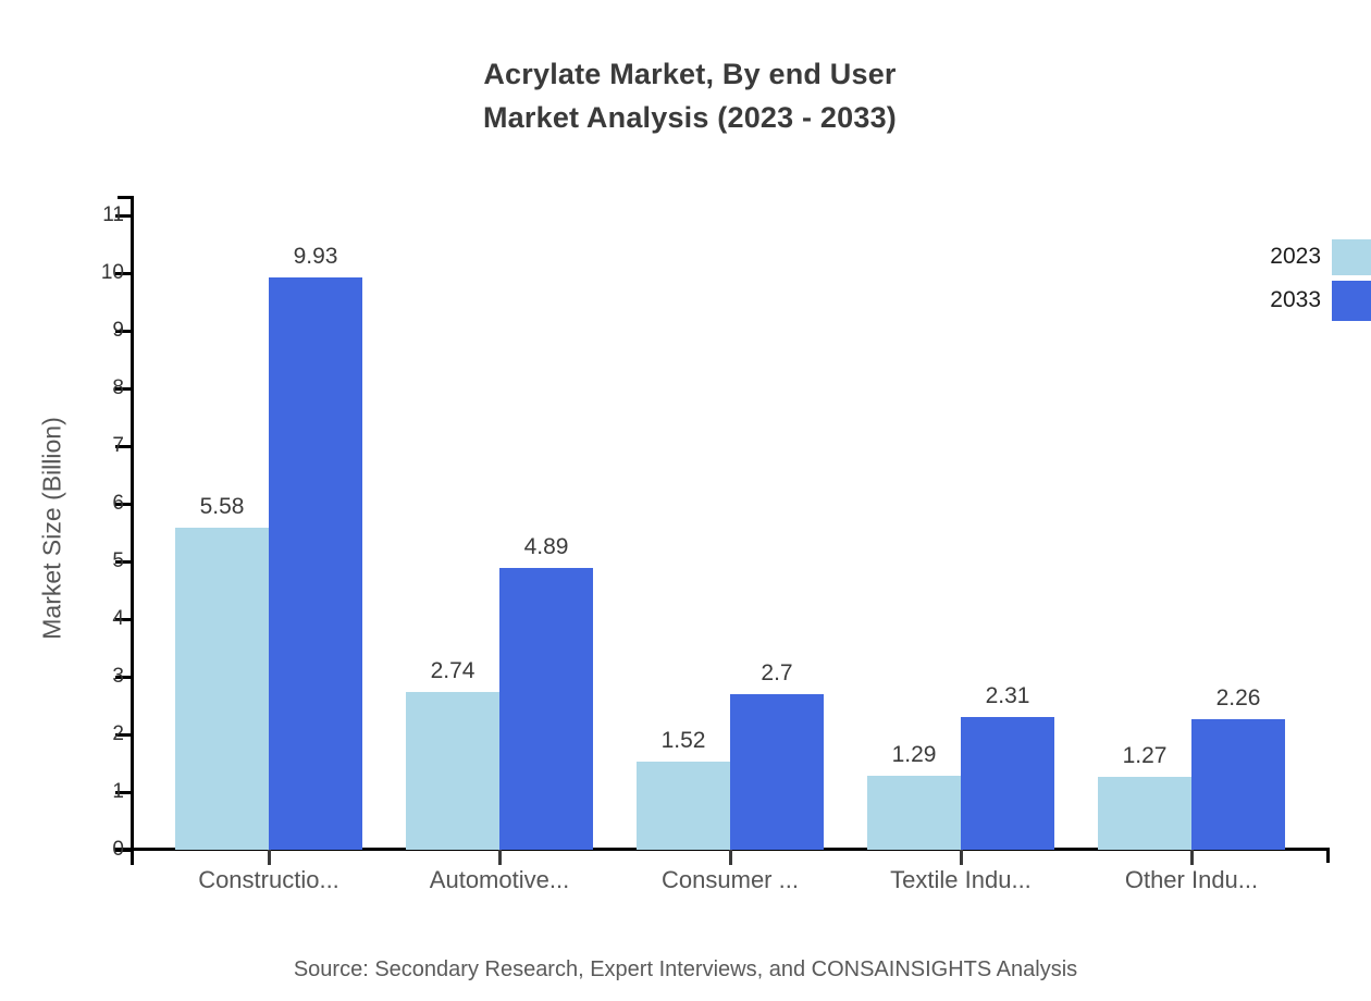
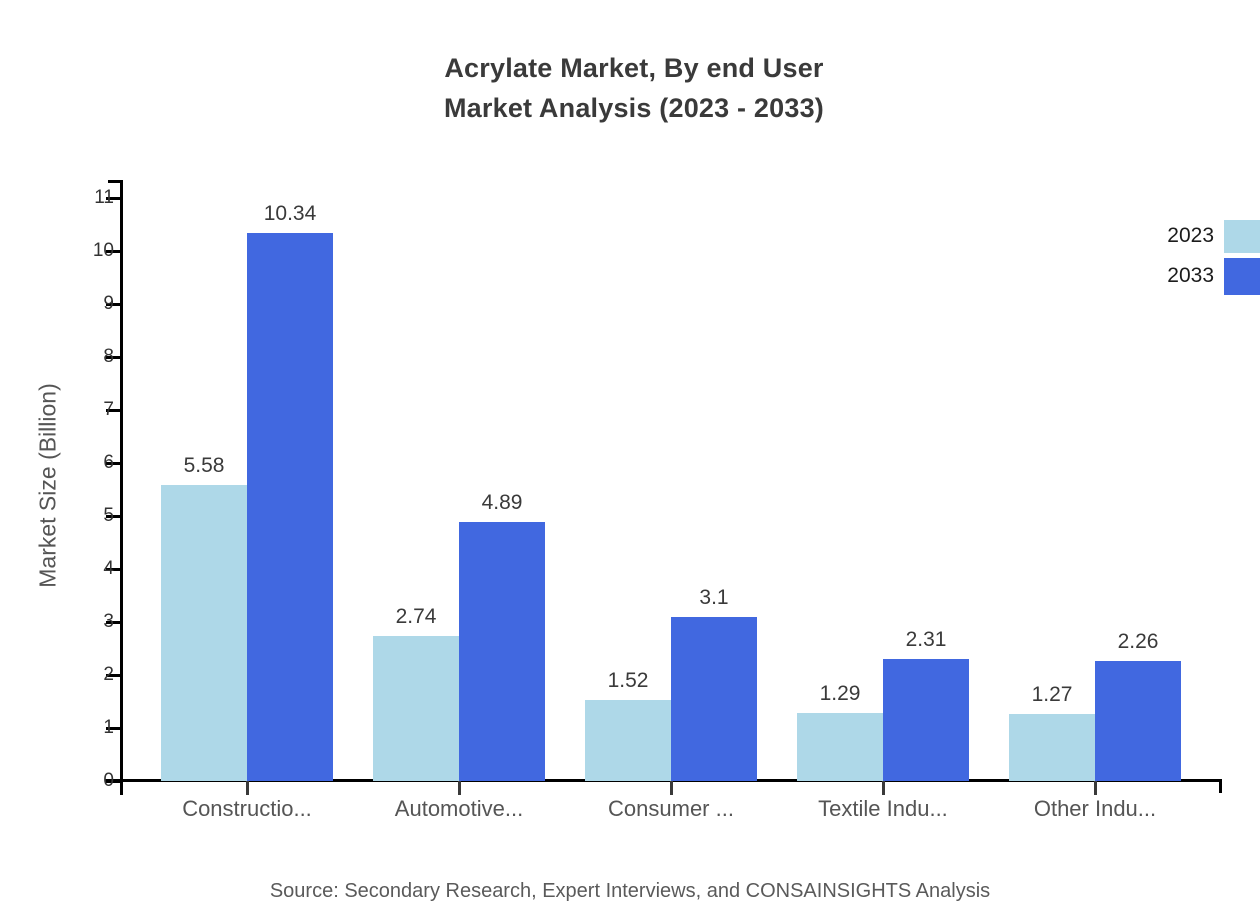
2033/Constructio...: 9.93 -> 10.34
2033/Consumer ...: 2.7 -> 3.1
